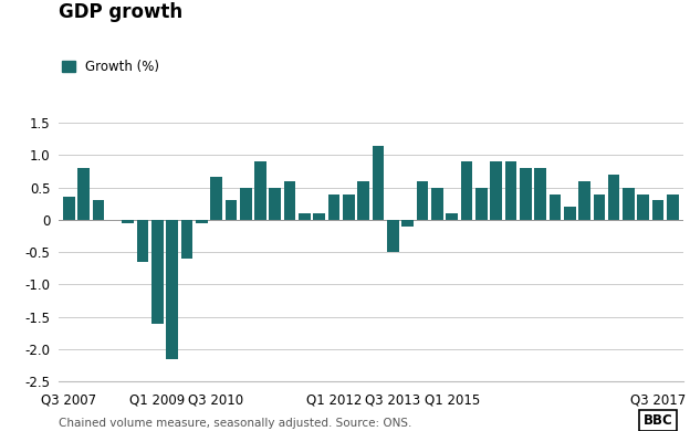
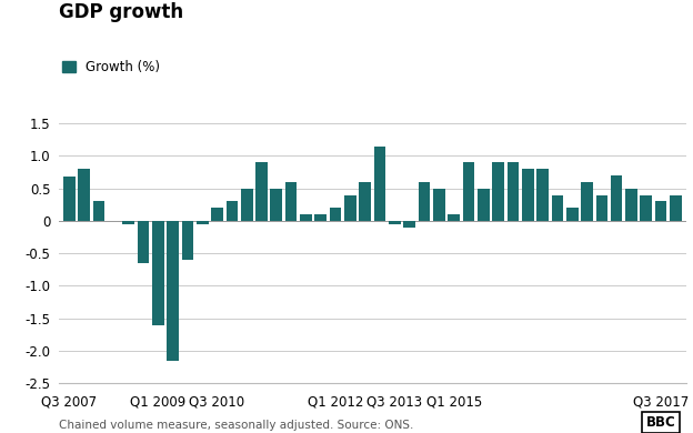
Q3 2007: 0.36 -> 0.68
Q3 2010: 0.66 -> 0.20
Q1 2012: 0.40 -> 0.20
Q3 2013: -0.50 -> -0.05
